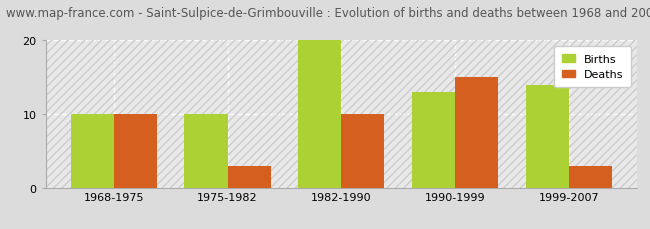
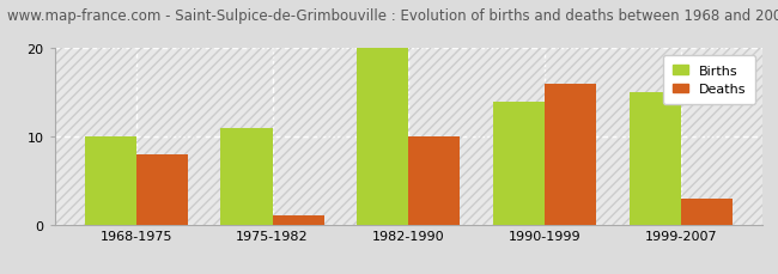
Deaths/1968-1975: 10 -> 8
Births/1975-1982: 10 -> 11
Deaths/1975-1982: 3 -> 1
Births/1990-1999: 13 -> 14
Deaths/1990-1999: 15 -> 16
Births/1999-2007: 14 -> 15
